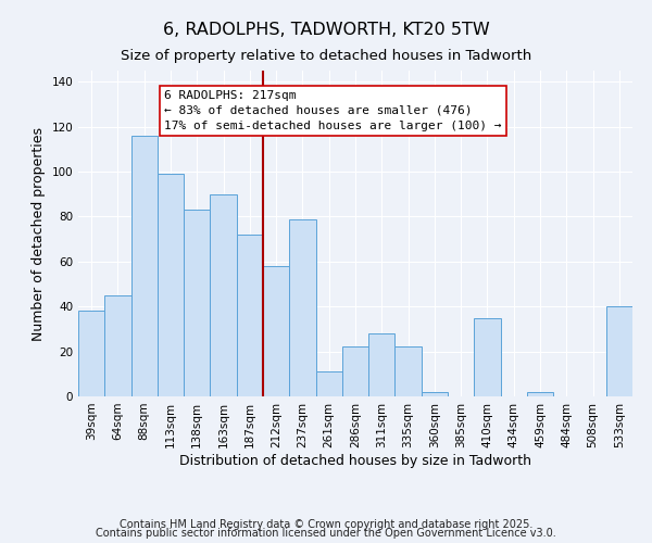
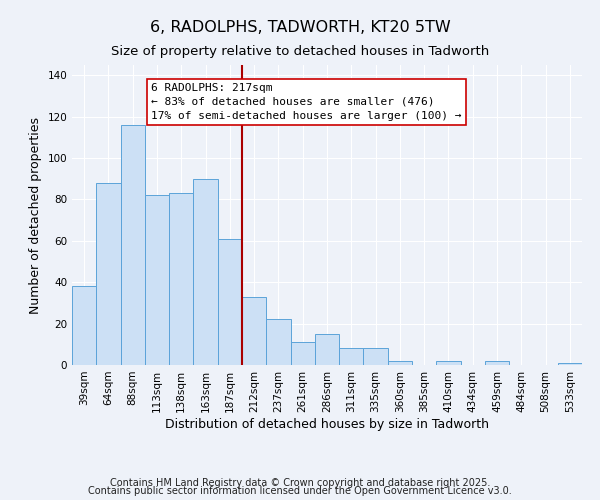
64sqm: 45 -> 88
113sqm: 99 -> 82
187sqm: 72 -> 61
212sqm: 58 -> 33
237sqm: 79 -> 22
286sqm: 22 -> 15
311sqm: 28 -> 8
335sqm: 22 -> 8
410sqm: 35 -> 2
533sqm: 40 -> 1
